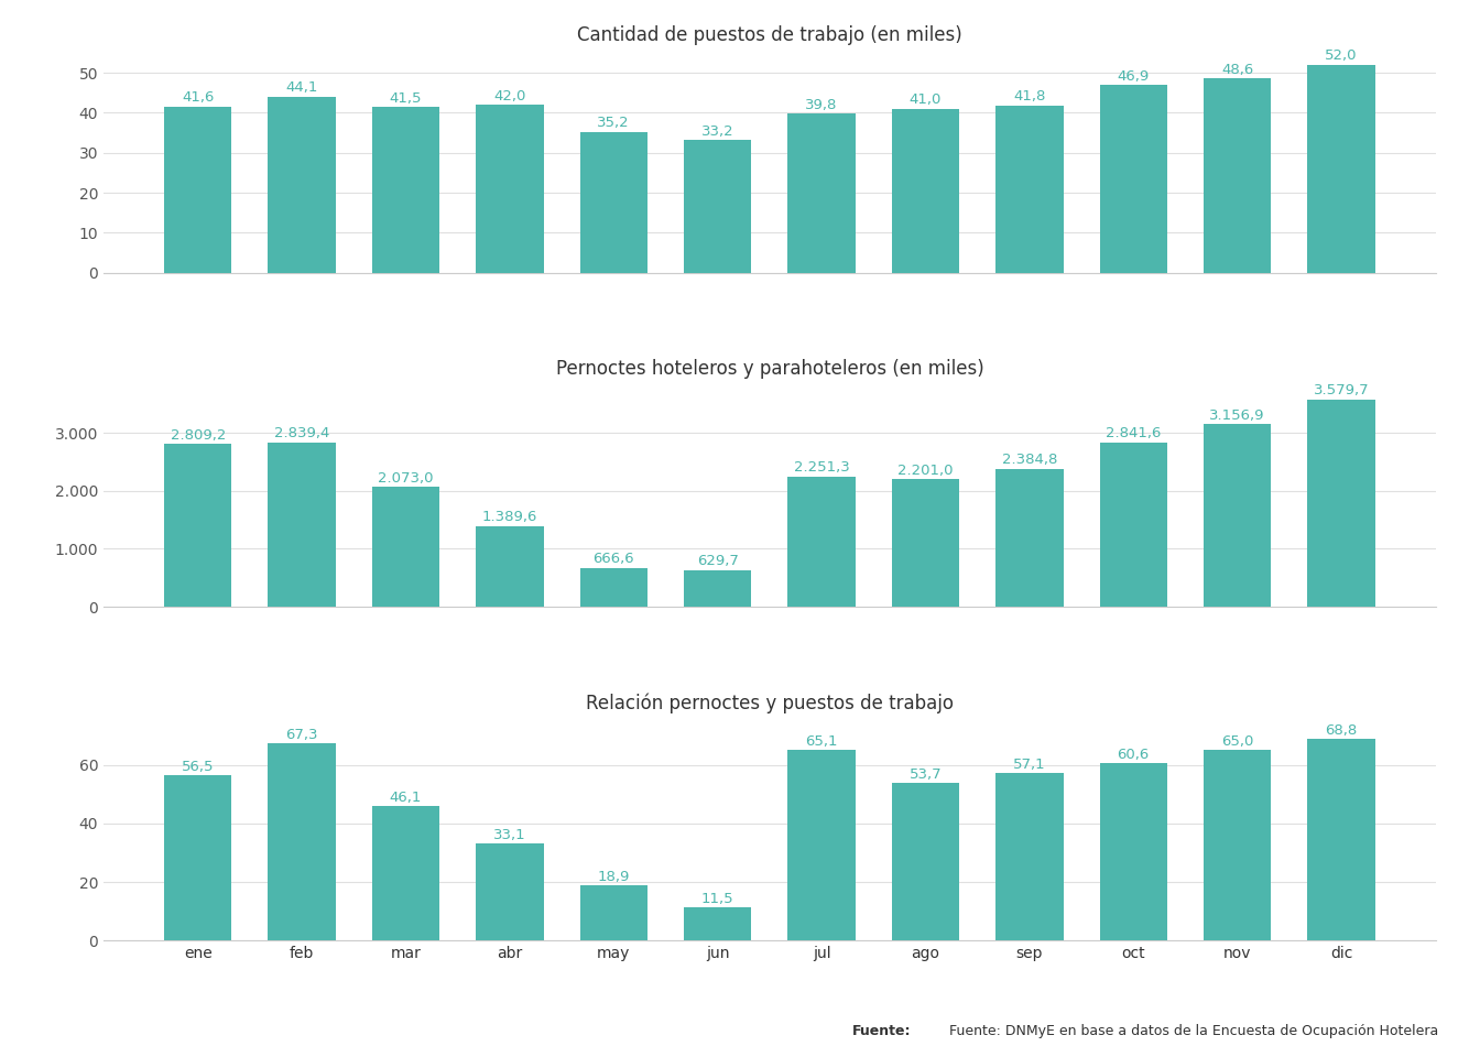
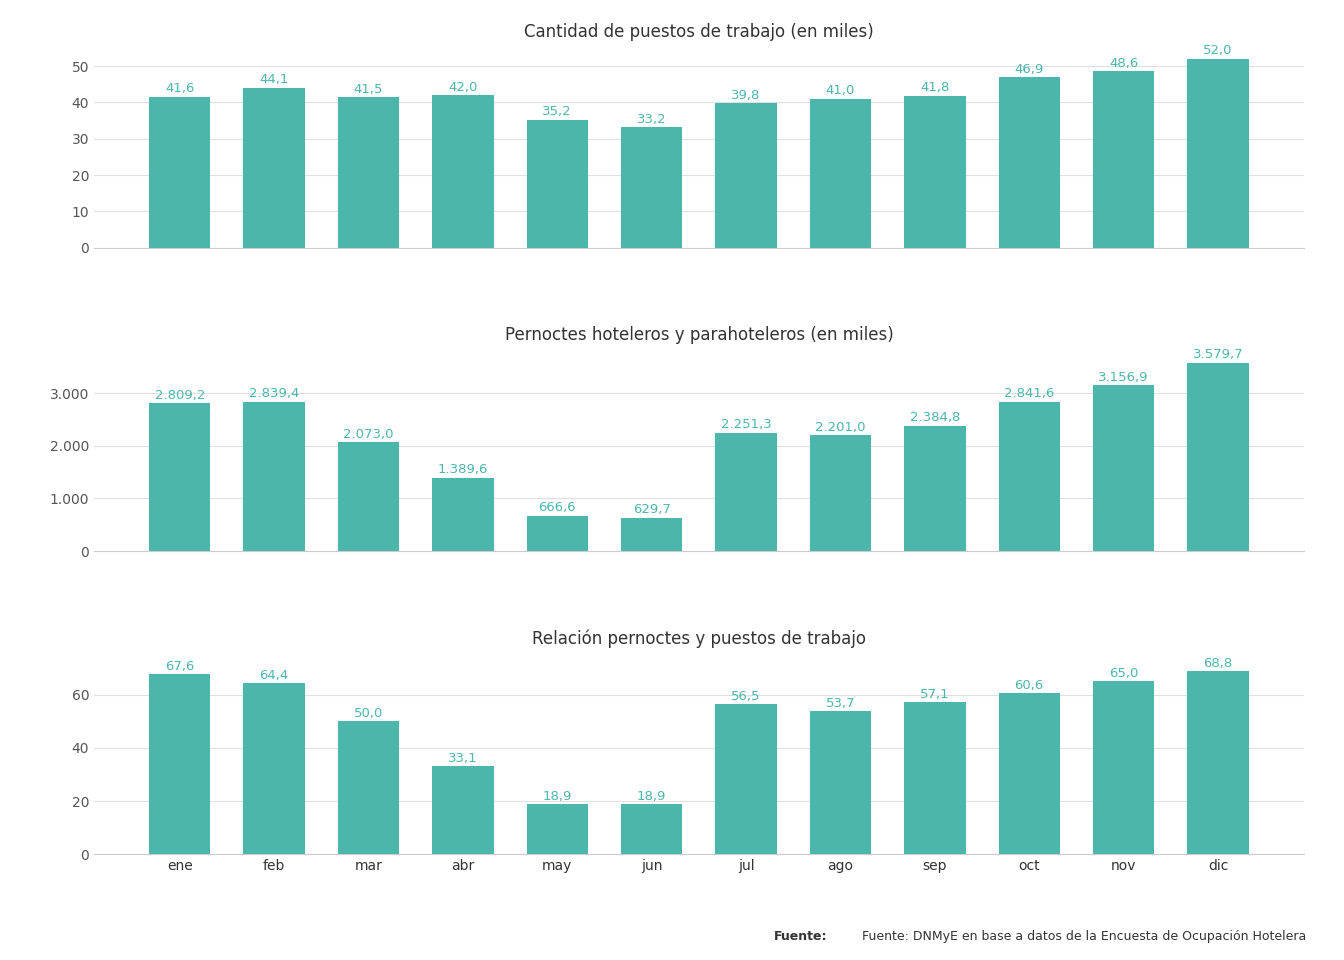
Relación pernoctes y puestos de trabajo/ene: 56,5 -> 67,6
Relación pernoctes y puestos de trabajo/feb: 67,3 -> 64,4
Relación pernoctes y puestos de trabajo/mar: 46,1 -> 50,0
Relación pernoctes y puestos de trabajo/jun: 11,5 -> 18,9
Relación pernoctes y puestos de trabajo/jul: 65,1 -> 56,5
